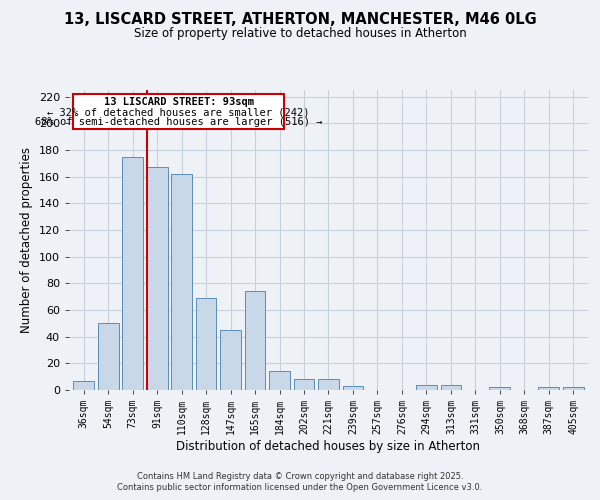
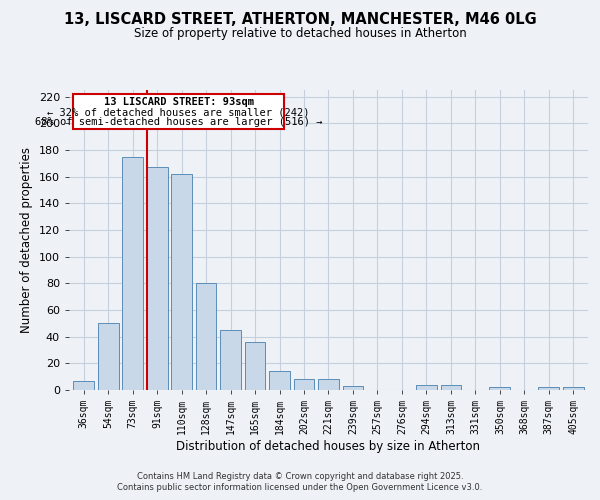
128sqm: 69 -> 80
165sqm: 74 -> 36
